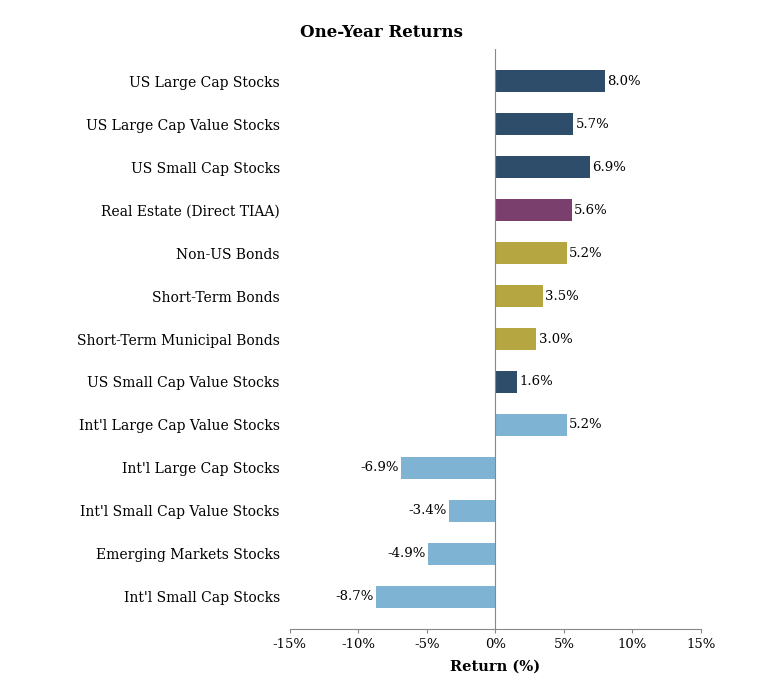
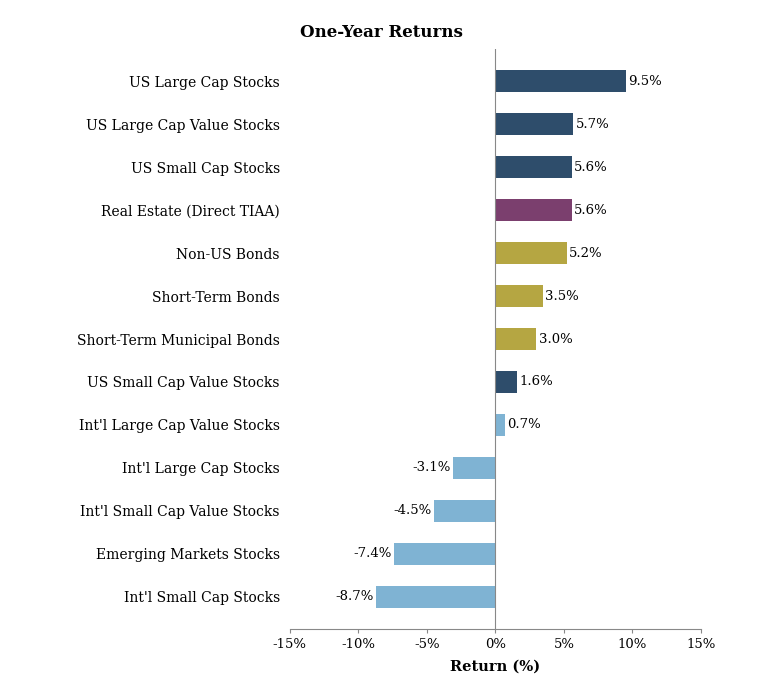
US Large Cap Stocks: 8.0% -> 9.5%
US Small Cap Stocks: 6.9% -> 5.6%
Int'l Large Cap Value Stocks: 5.2% -> 0.7%
Int'l Large Cap Stocks: -6.9% -> -3.1%
Int'l Small Cap Value Stocks: -3.4% -> -4.5%
Emerging Markets Stocks: -4.9% -> -7.4%
